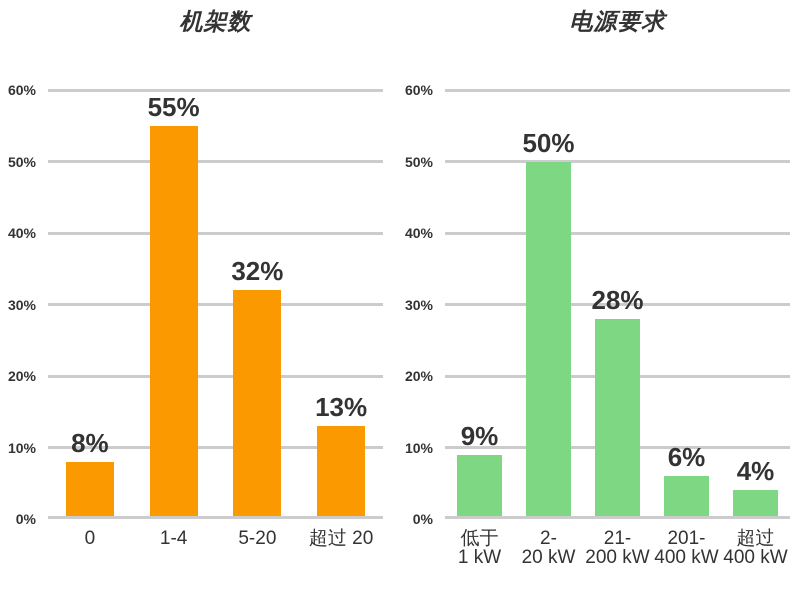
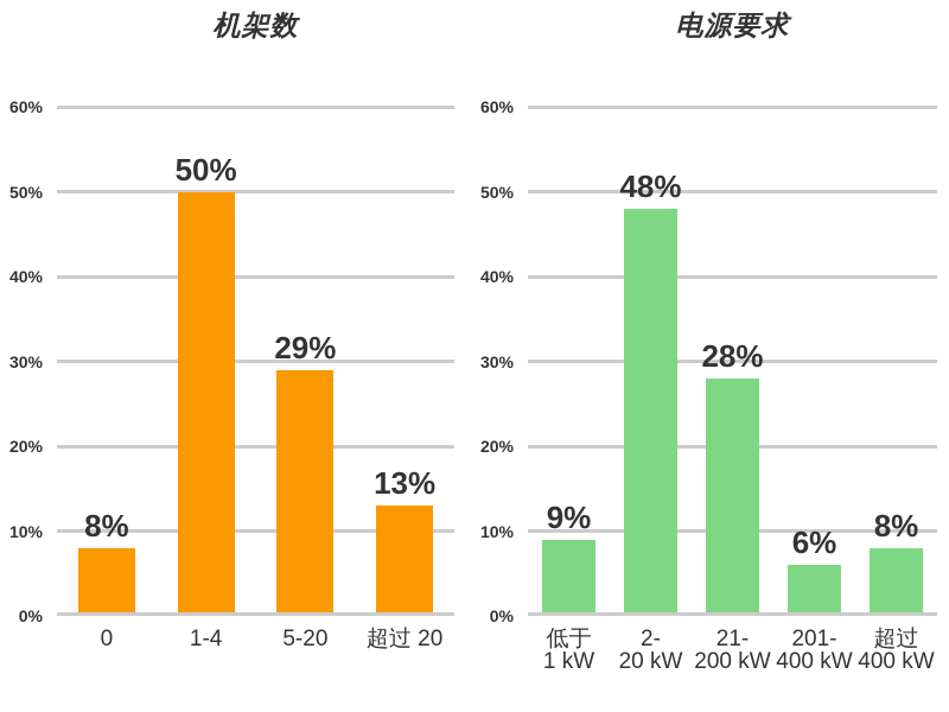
机架数/1-4: 55% -> 50%
机架数/5-20: 32% -> 29%
电源要求/2- 20 kW: 50% -> 48%
电源要求/超过 400 kW: 4% -> 8%
